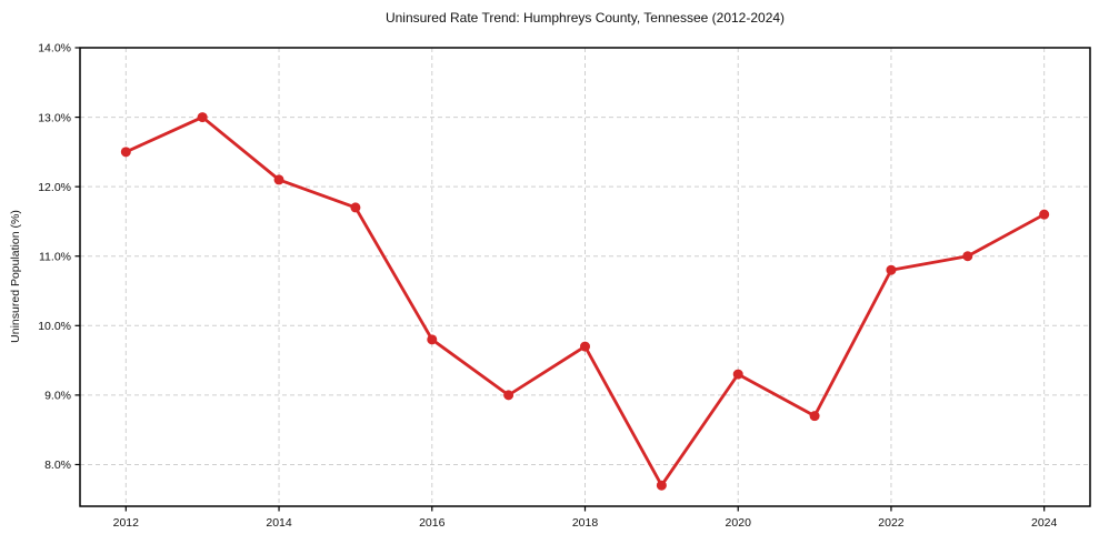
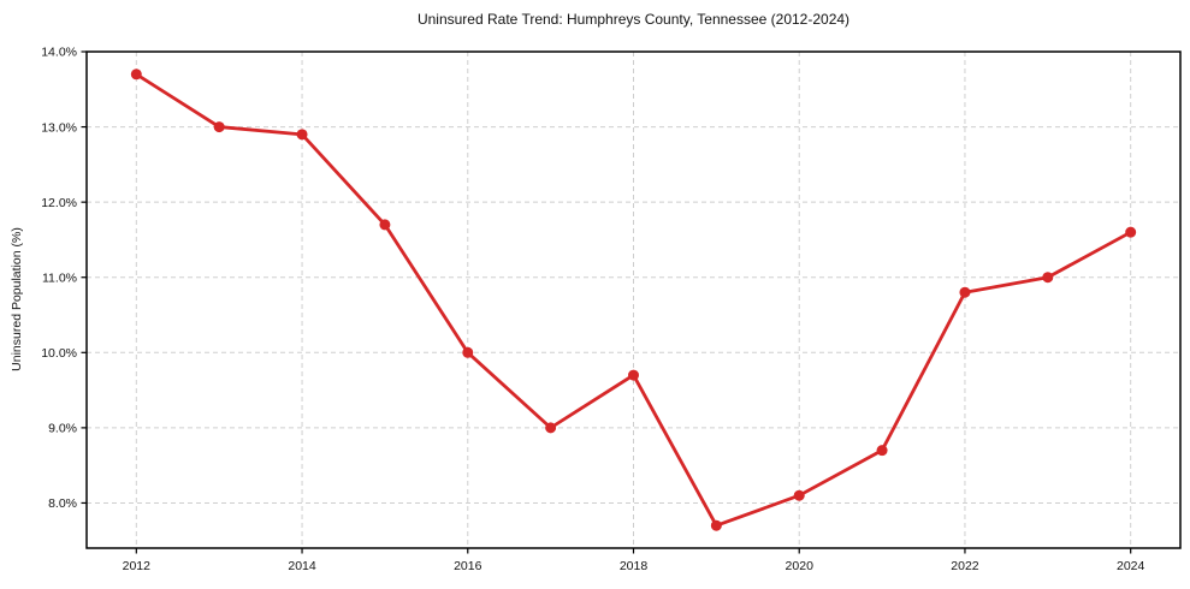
2012: 12.5% -> 13.7%
2014: 12.1% -> 12.9%
2016: 9.8% -> 10.0%
2020: 9.3% -> 8.1%
